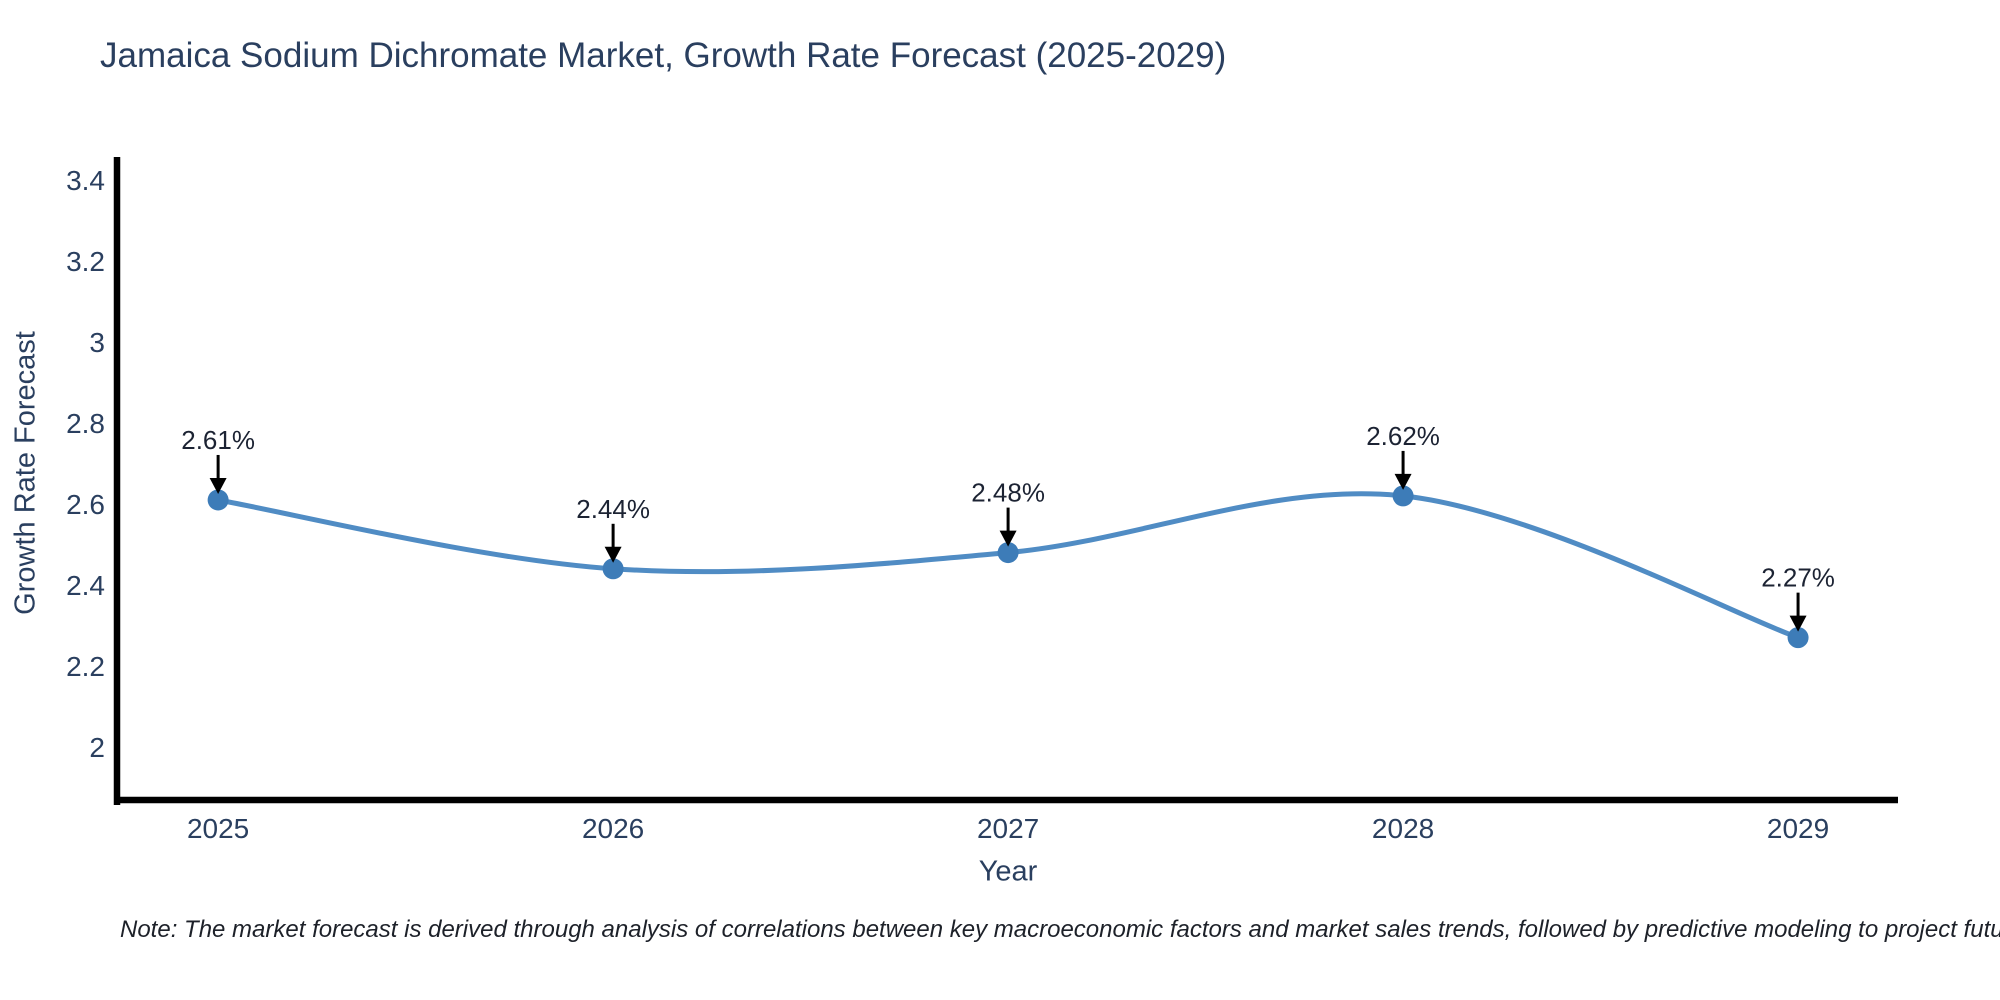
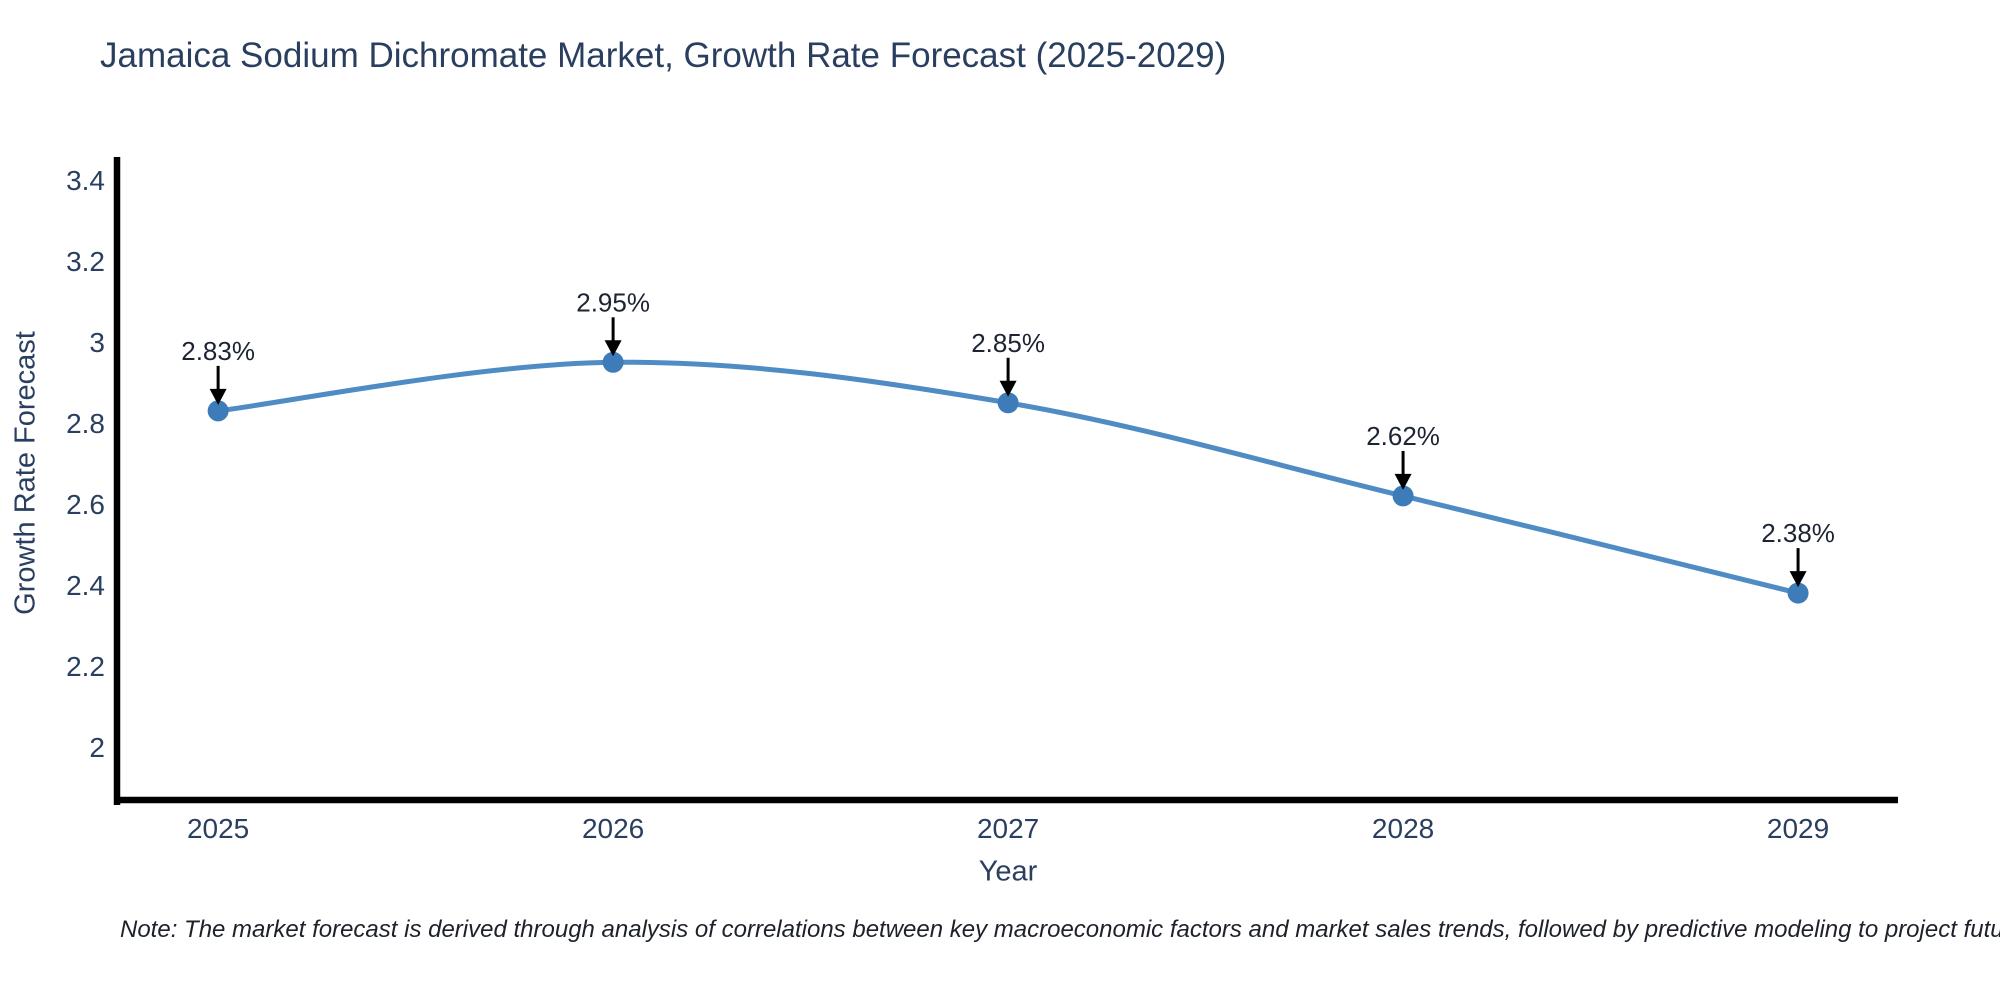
2025: 2.61% -> 2.83%
2026: 2.44% -> 2.95%
2027: 2.48% -> 2.85%
2029: 2.27% -> 2.38%
